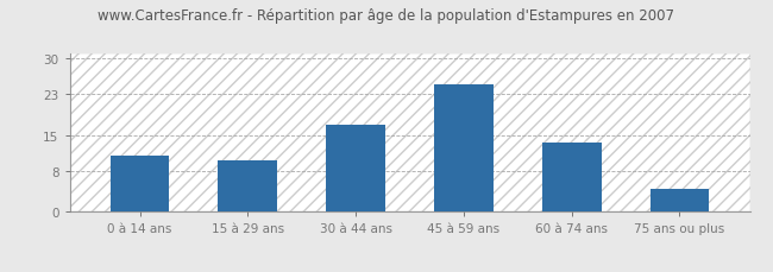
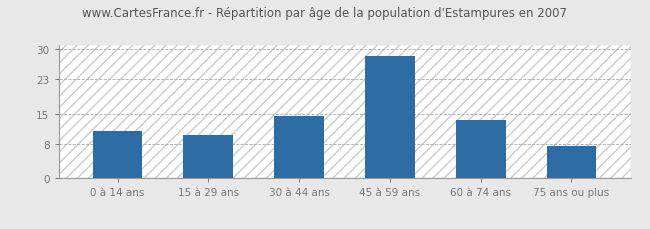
30 à 44 ans: 17.0 -> 14.5
45 à 59 ans: 25.0 -> 28.5
75 ans ou plus: 4.5 -> 7.5
